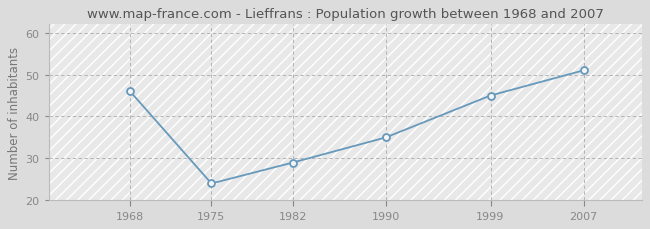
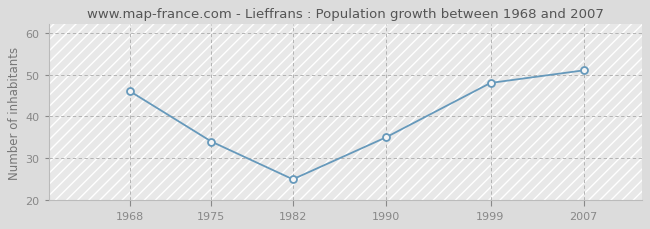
1975: 24 -> 34
1982: 29 -> 25
1999: 45 -> 48
